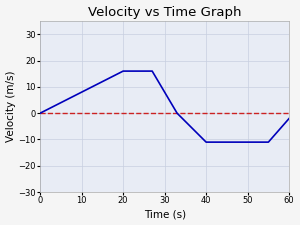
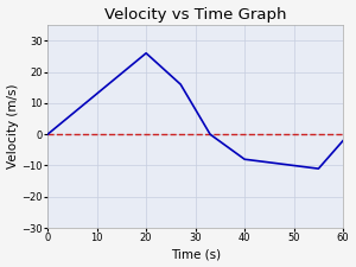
20: 16 -> 26
40: -11 -> -8
